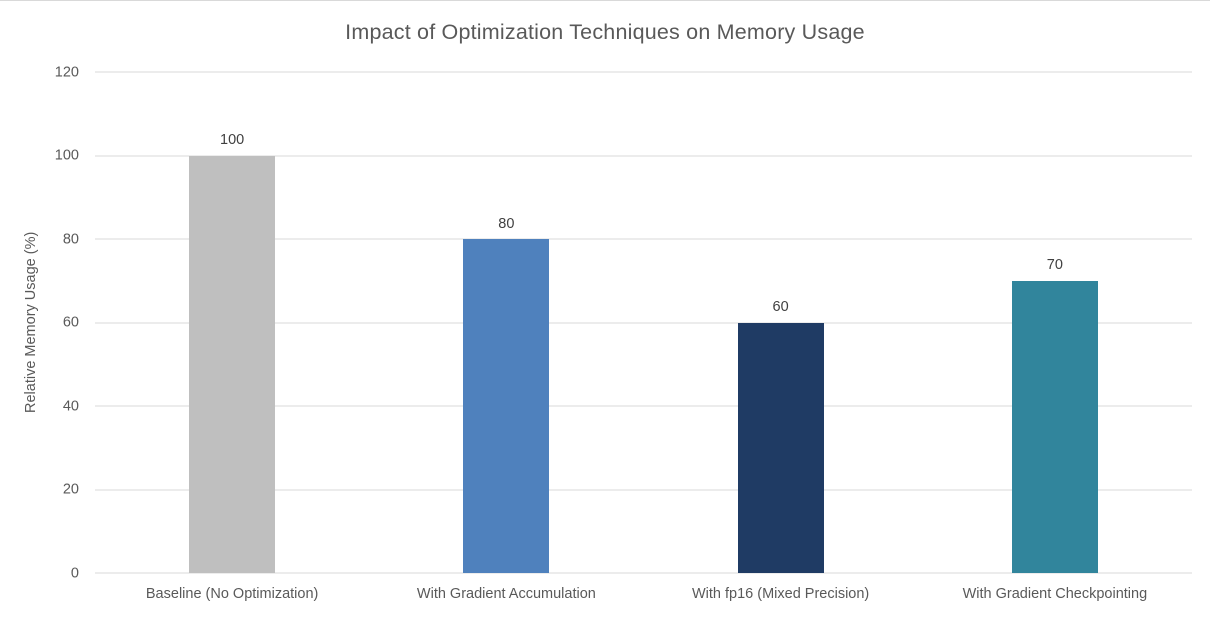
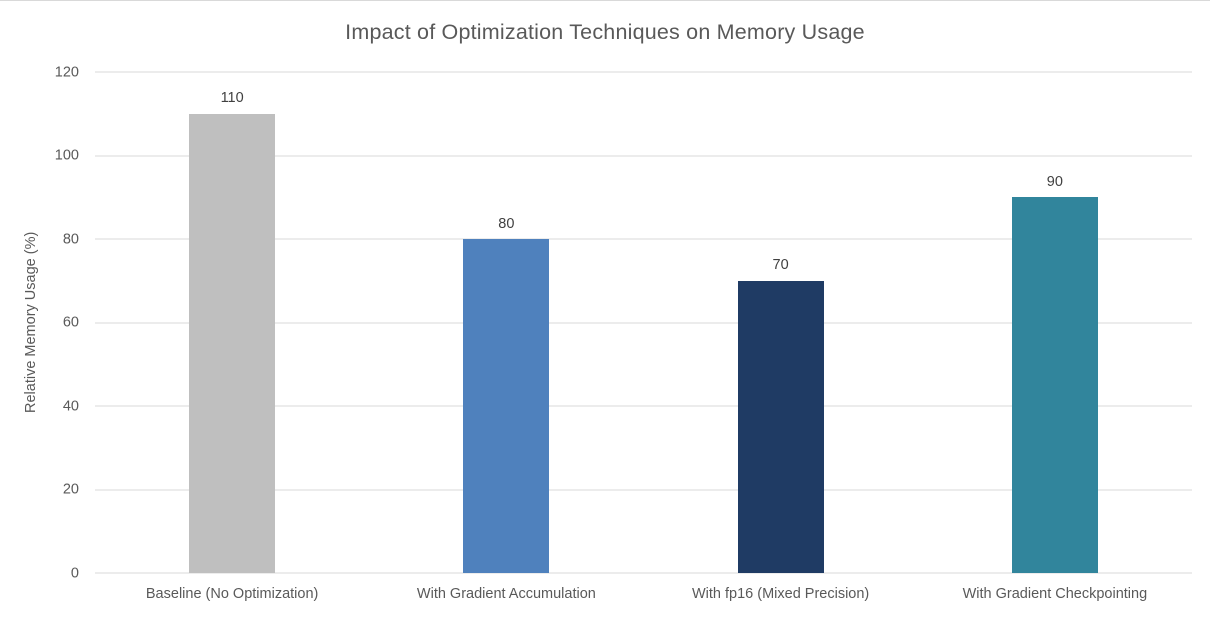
Baseline (No Optimization): 100 -> 110
With fp16 (Mixed Precision): 60 -> 70
With Gradient Checkpointing: 70 -> 90
